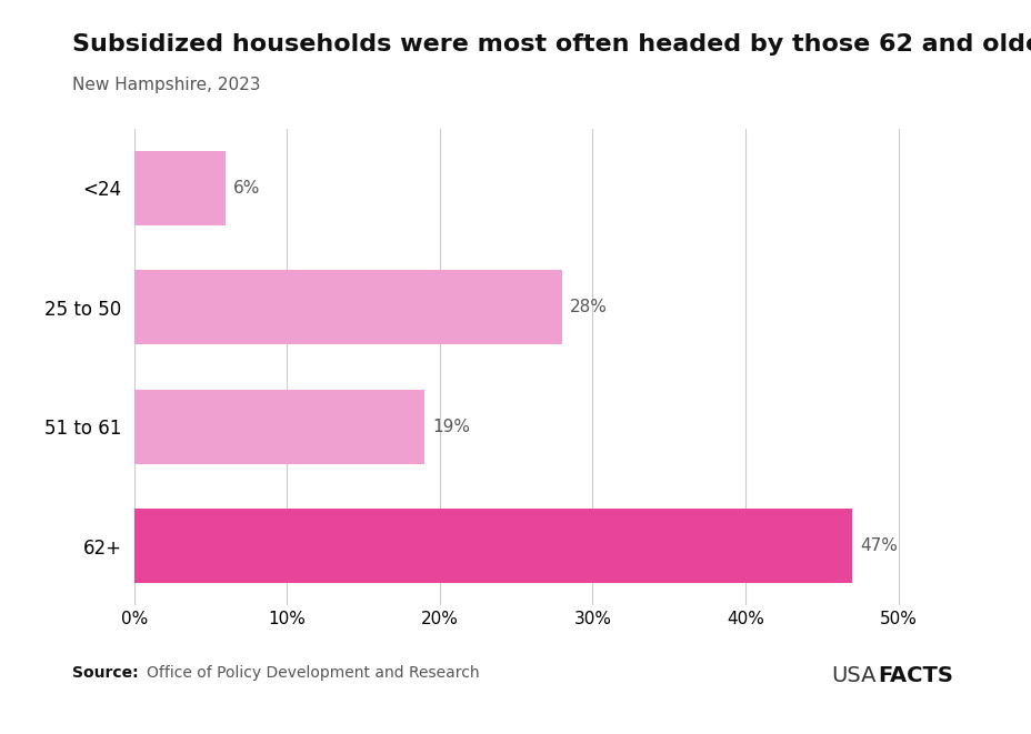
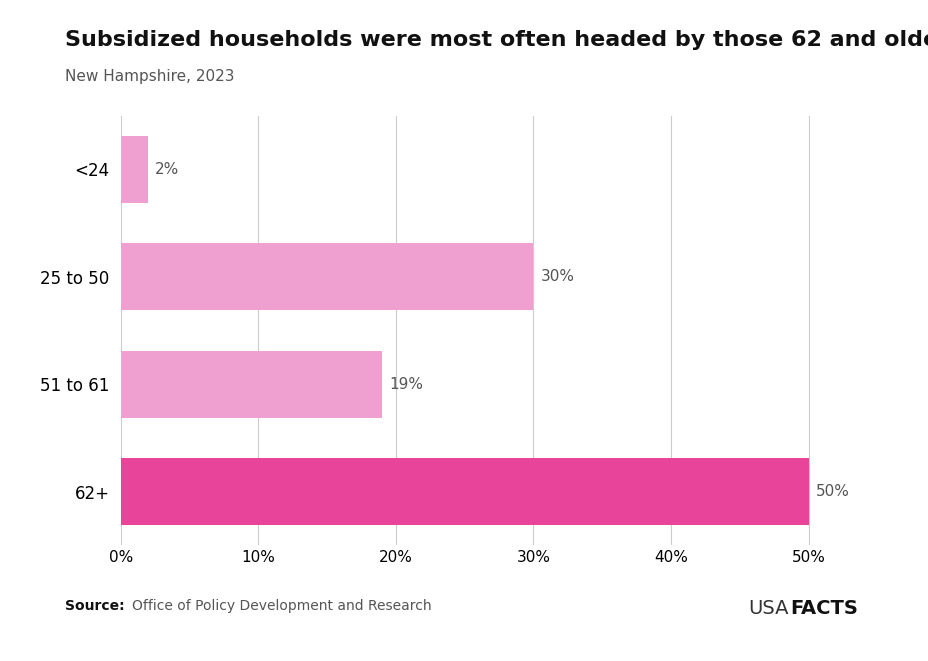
<24: 6% -> 2%
25 to 50: 28% -> 30%
62+: 47% -> 50%
